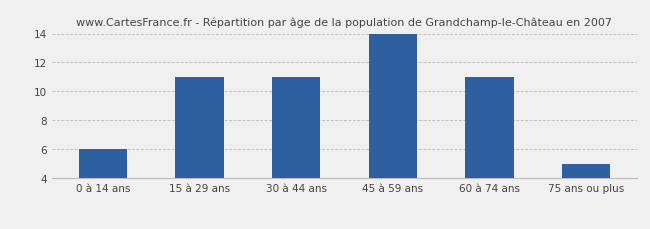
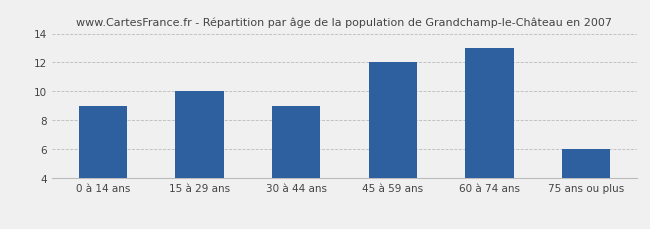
0 à 14 ans: 6 -> 9
15 à 29 ans: 11 -> 10
30 à 44 ans: 11 -> 9
45 à 59 ans: 14 -> 12
60 à 74 ans: 11 -> 13
75 ans ou plus: 5 -> 6
